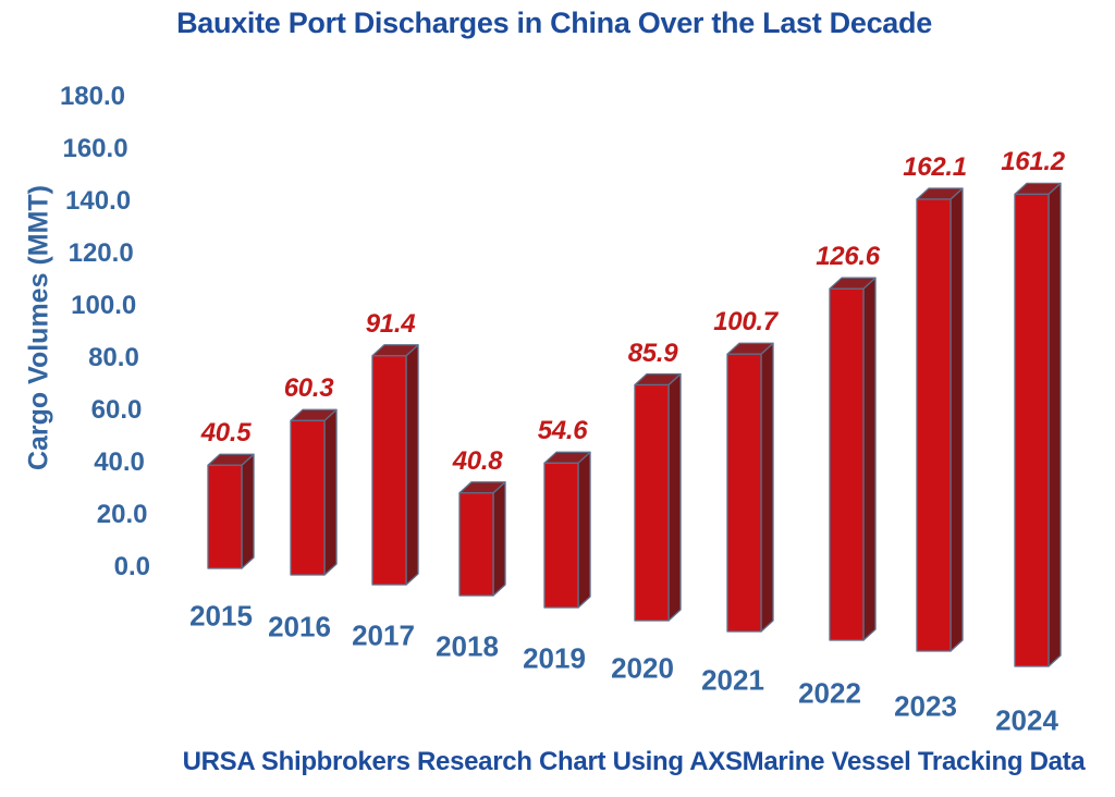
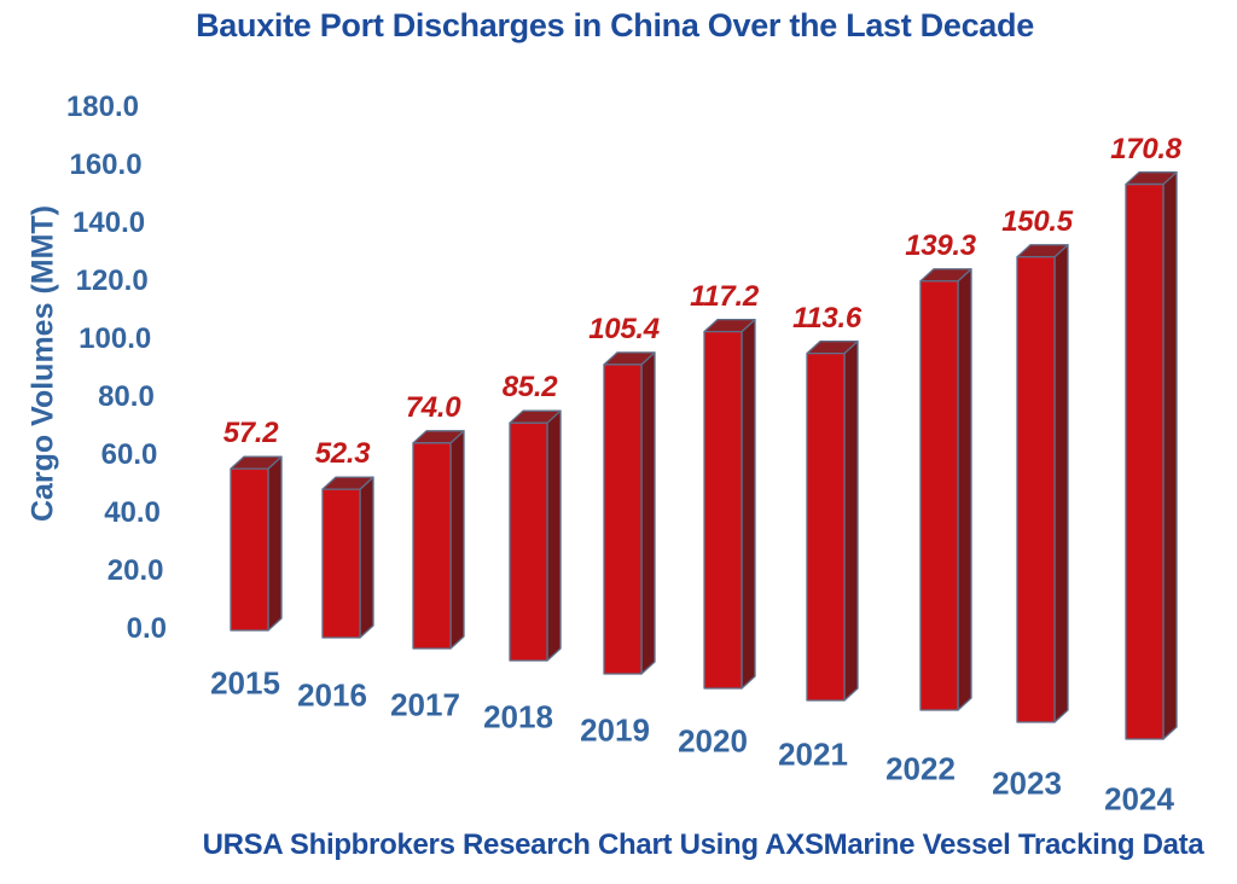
2015: 40.5 -> 57.2
2016: 60.3 -> 52.3
2017: 91.4 -> 74.0
2018: 40.8 -> 85.2
2019: 54.6 -> 105.4
2020: 85.9 -> 117.2
2021: 100.7 -> 113.6
2022: 126.6 -> 139.3
2023: 162.1 -> 150.5
2024: 161.2 -> 170.8
